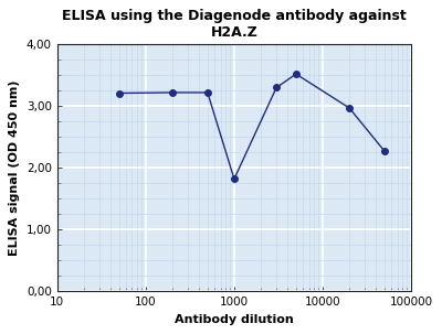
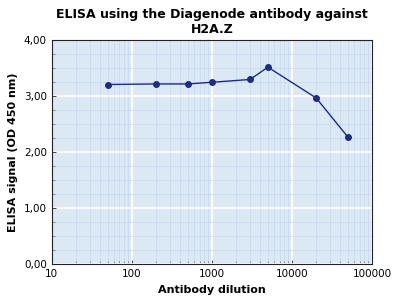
1000: 1,82 -> 3,25
